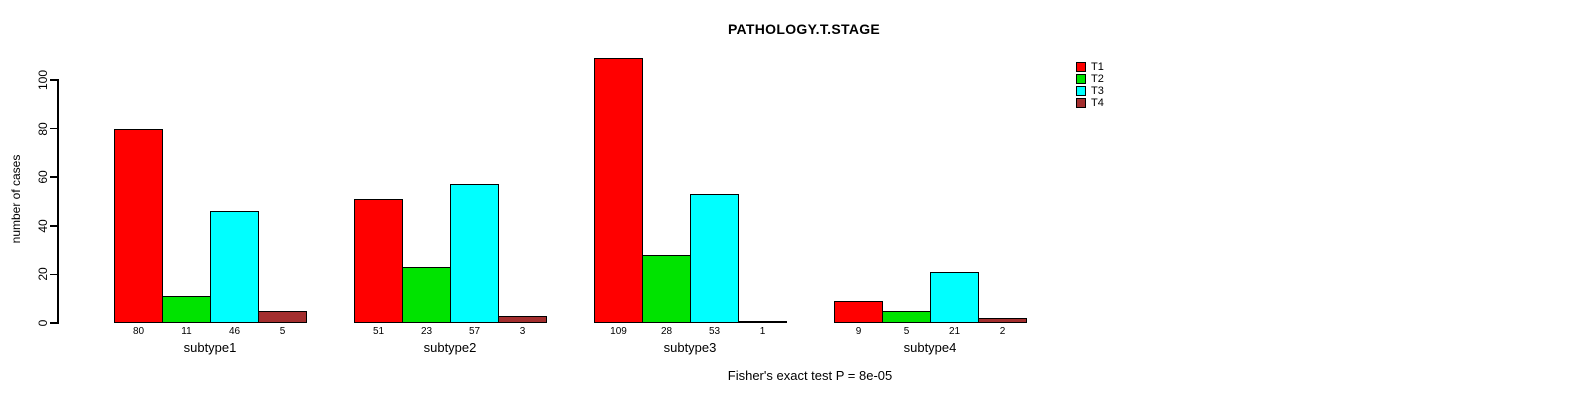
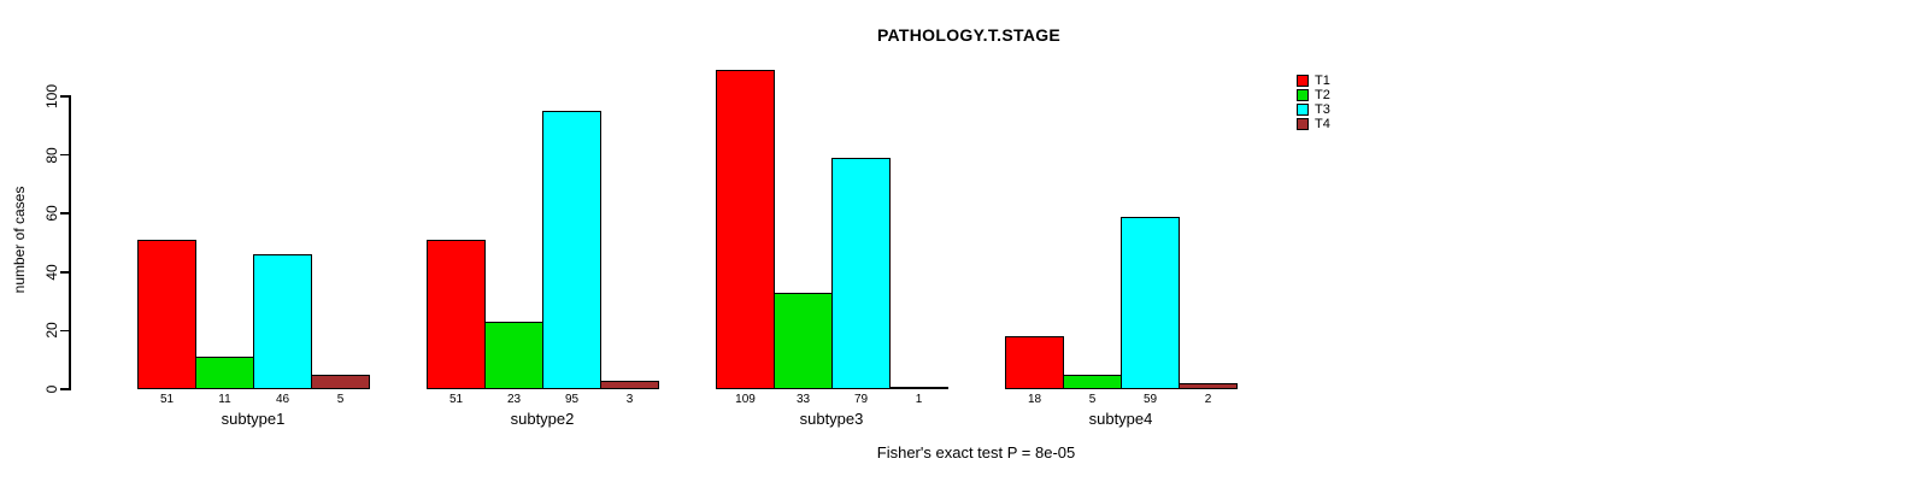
T1/subtype1: 80 -> 51
T3/subtype2: 57 -> 95
T2/subtype3: 28 -> 33
T3/subtype3: 53 -> 79
T1/subtype4: 9 -> 18
T3/subtype4: 21 -> 59
